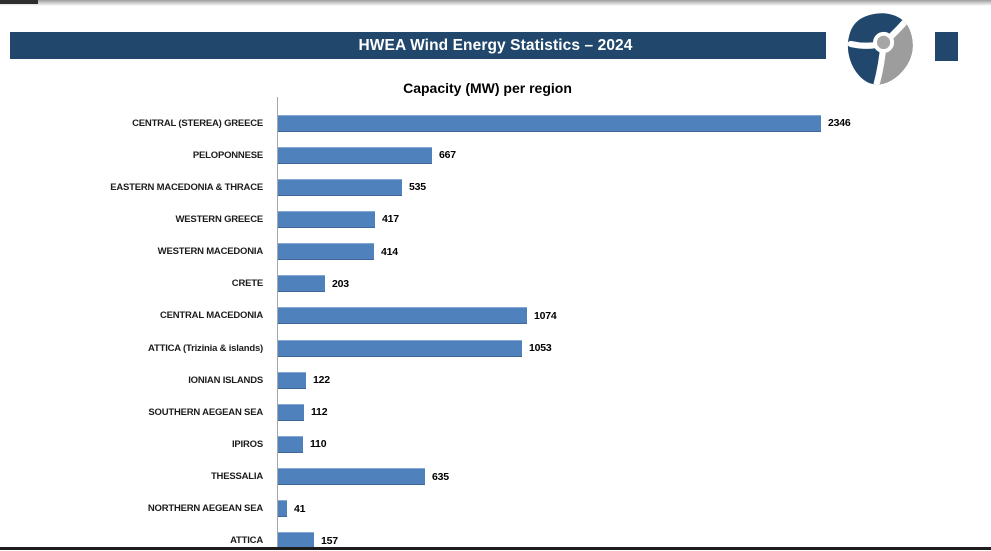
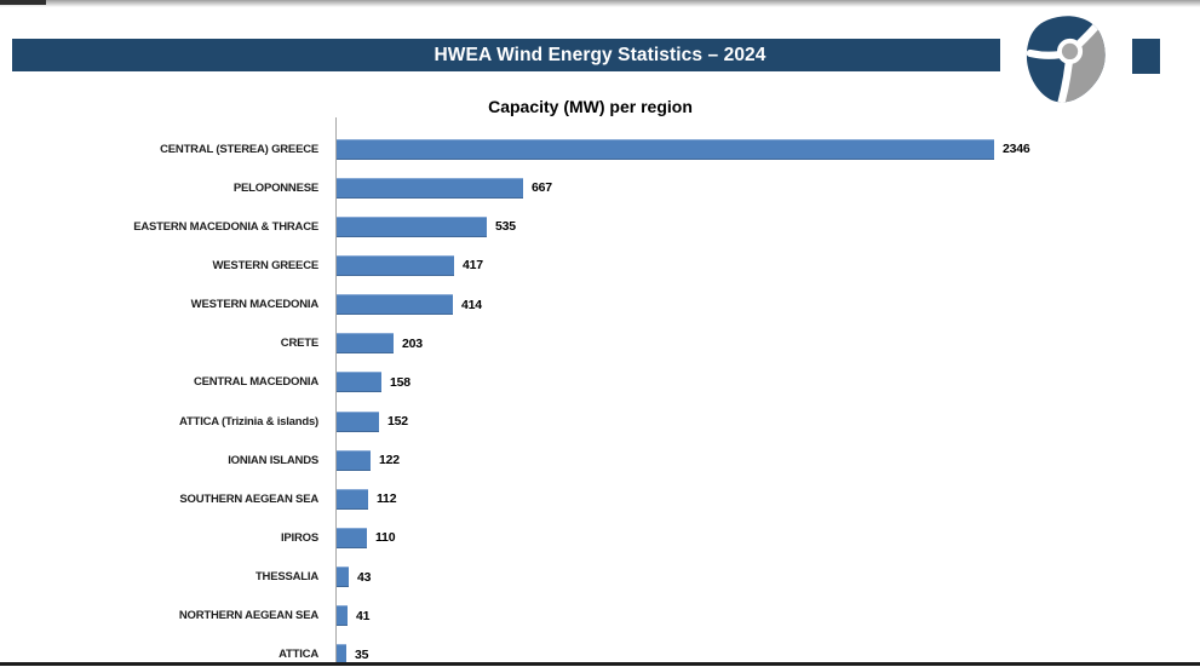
CENTRAL MACEDONIA: 1074 -> 158
ATTICA (Trizinia & islands): 1053 -> 152
THESSALIA: 635 -> 43
ATTICA: 157 -> 35
